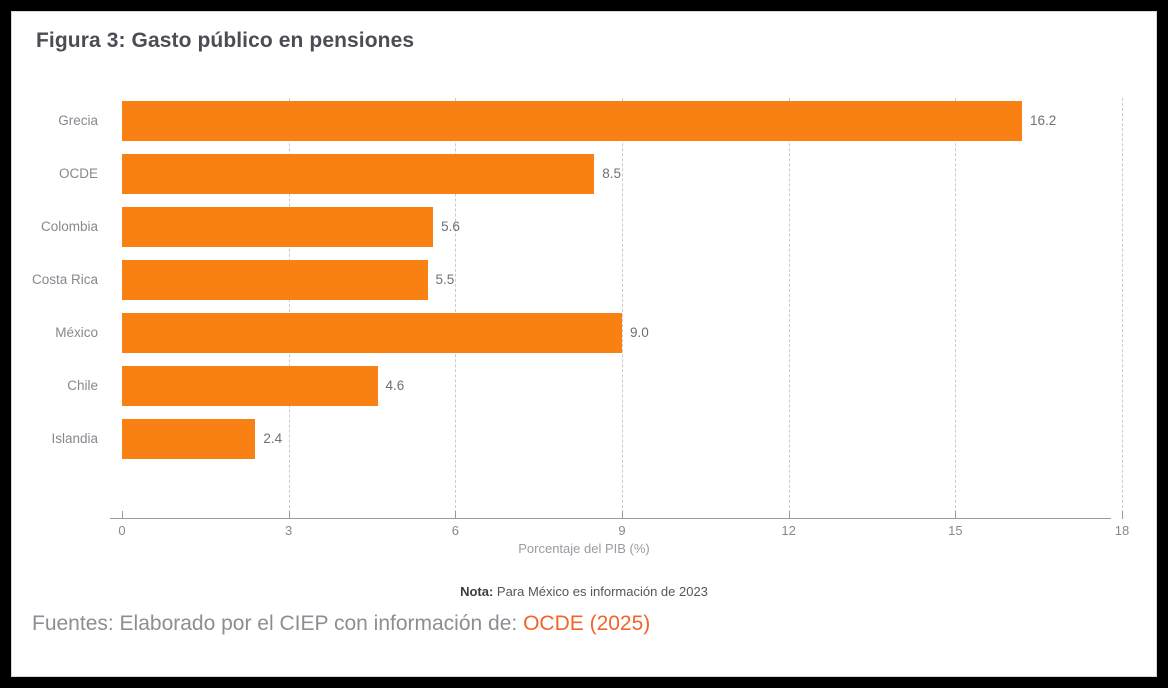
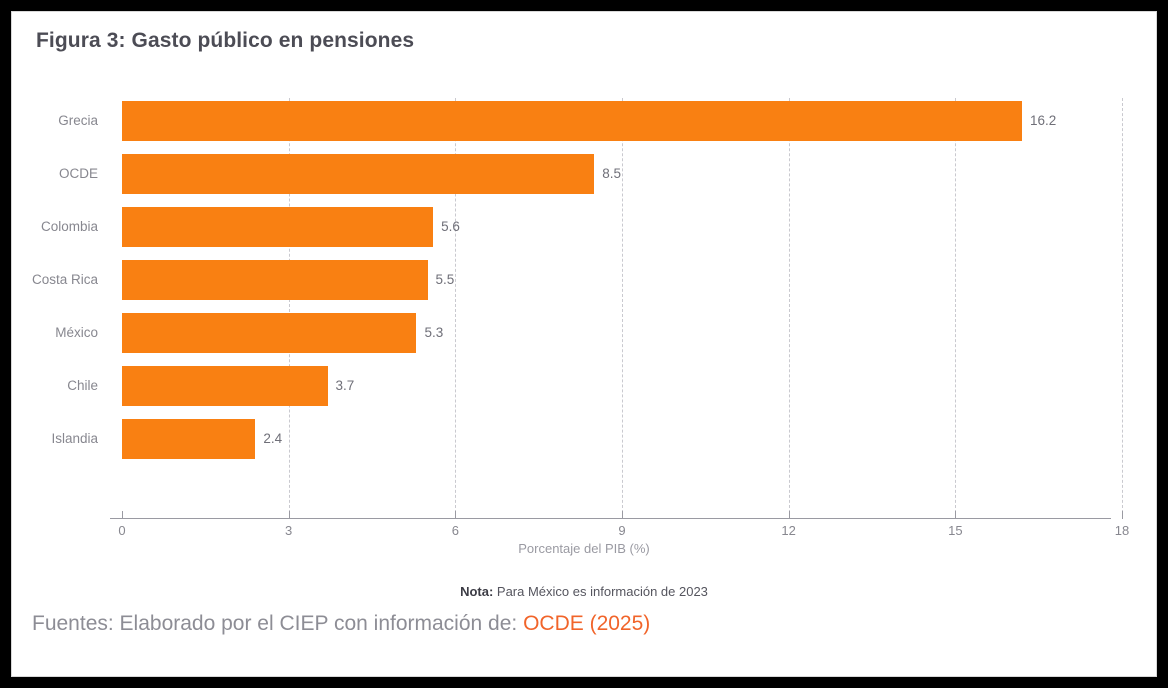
México: 9.0 -> 5.3
Chile: 4.6 -> 3.7
